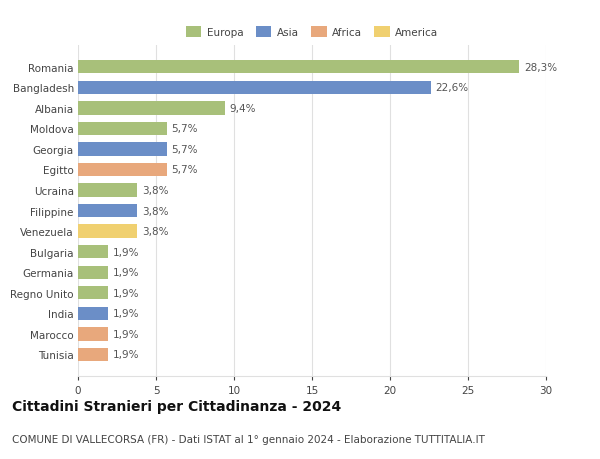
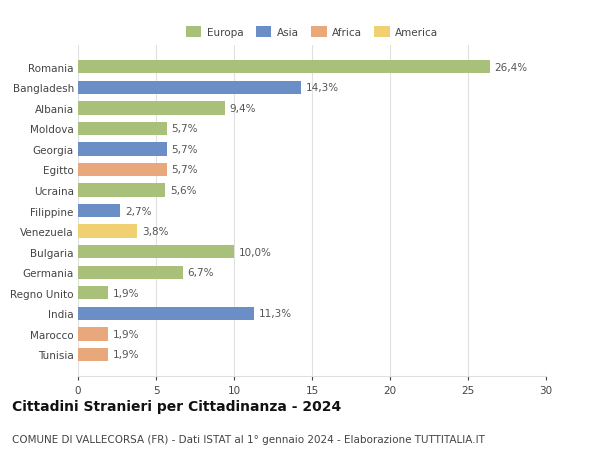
Romania: 28,3% -> 26,4%
Bangladesh: 22,6% -> 14,3%
Ucraina: 3,8% -> 5,6%
Filippine: 3,8% -> 2,7%
Bulgaria: 1,9% -> 10,0%
Germania: 1,9% -> 6,7%
India: 1,9% -> 11,3%
